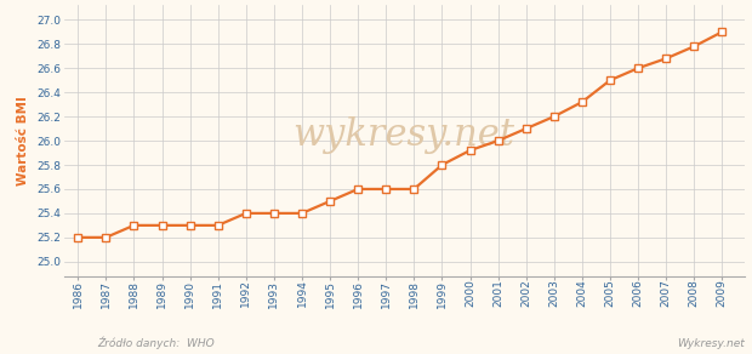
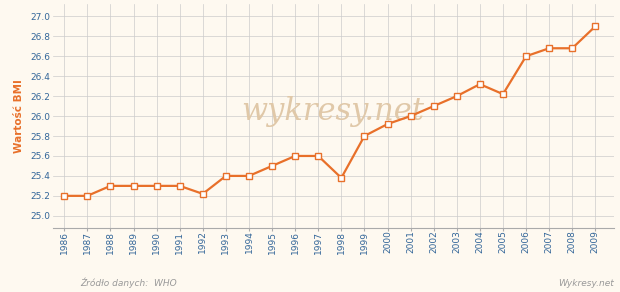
1992: 25.40 -> 25.22
1998: 25.60 -> 25.38
2005: 26.50 -> 26.22
2008: 26.78 -> 26.68
